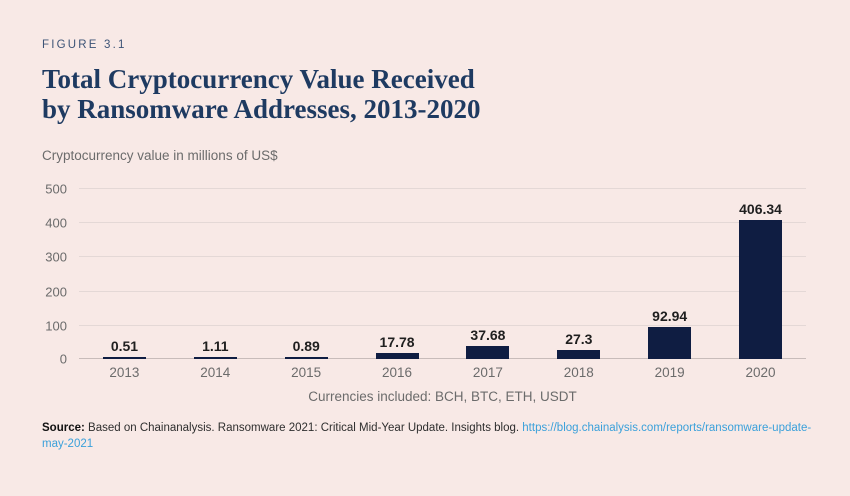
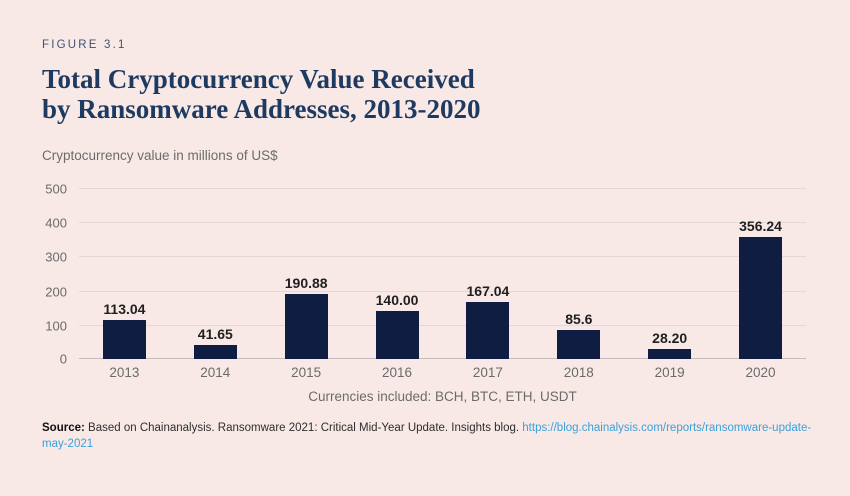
2013: 0.51 -> 113.04
2014: 1.11 -> 41.65
2015: 0.89 -> 190.88
2016: 17.78 -> 140.00
2017: 37.68 -> 167.04
2018: 27.3 -> 85.6
2019: 92.94 -> 28.20
2020: 406.34 -> 356.24
